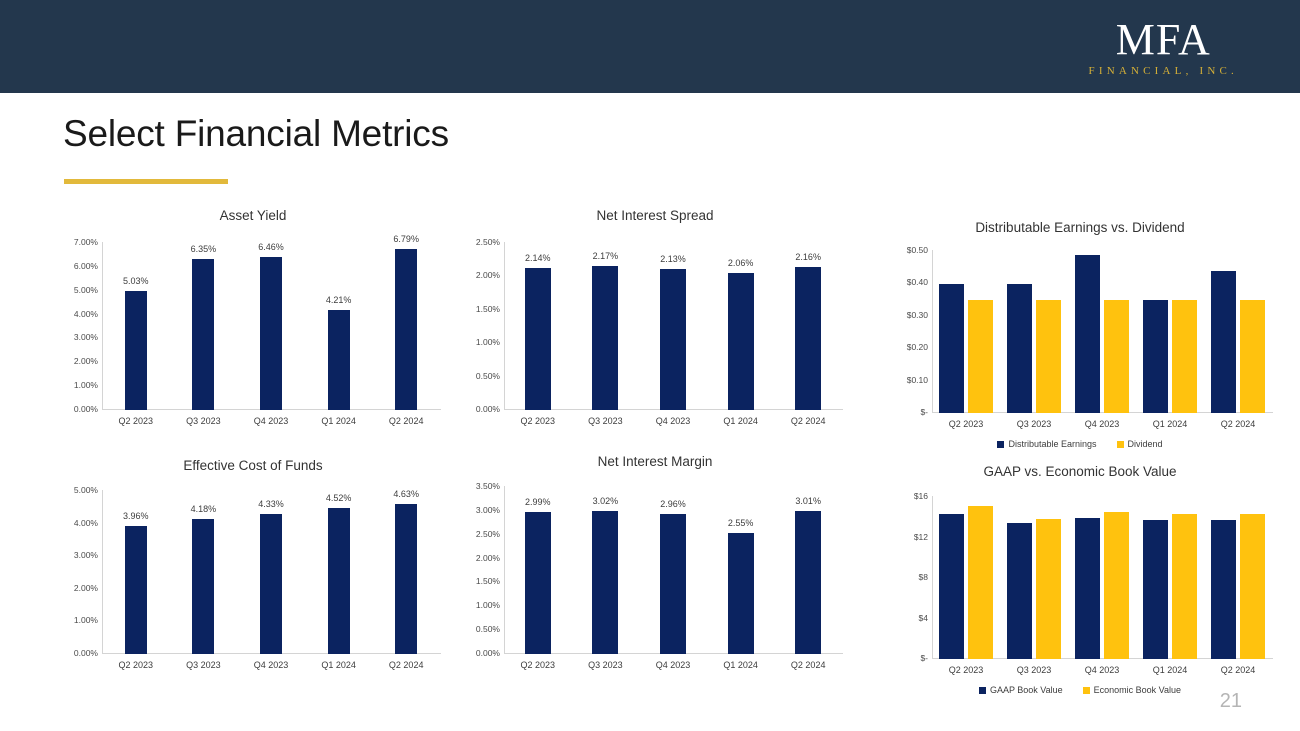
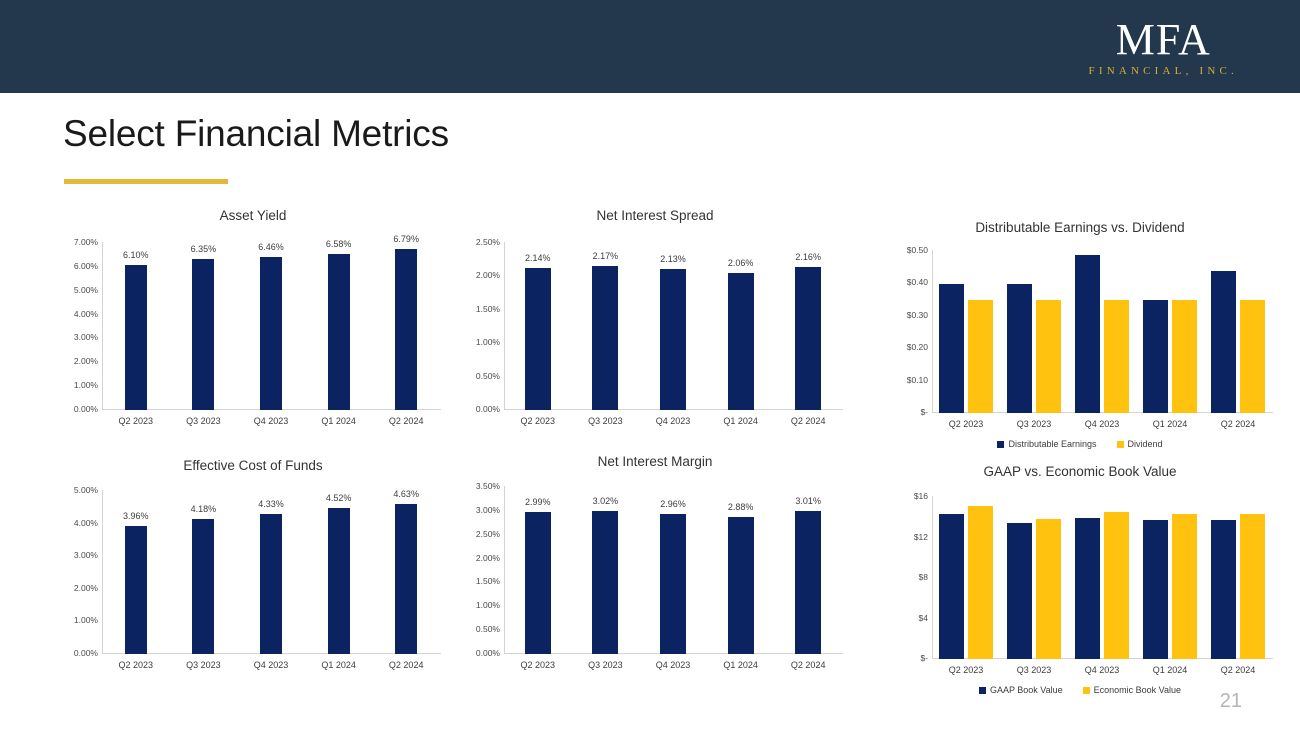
Asset Yield/Q2 2023: 5.03% -> 6.10%
Asset Yield/Q1 2024: 4.21% -> 6.58%
Net Interest Margin/Q1 2024: 2.55% -> 2.88%
